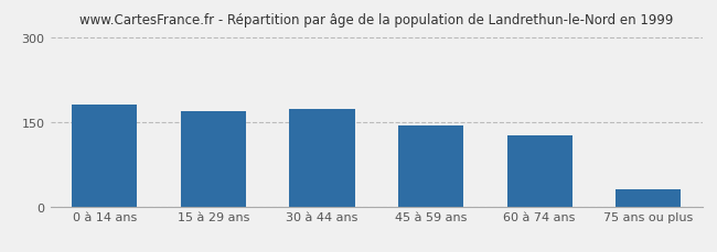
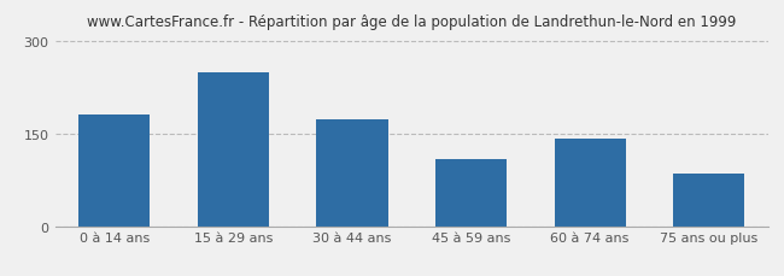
15 à 29 ans: 170 -> 250
45 à 59 ans: 144 -> 108
60 à 74 ans: 127 -> 142
75 ans ou plus: 30 -> 86
